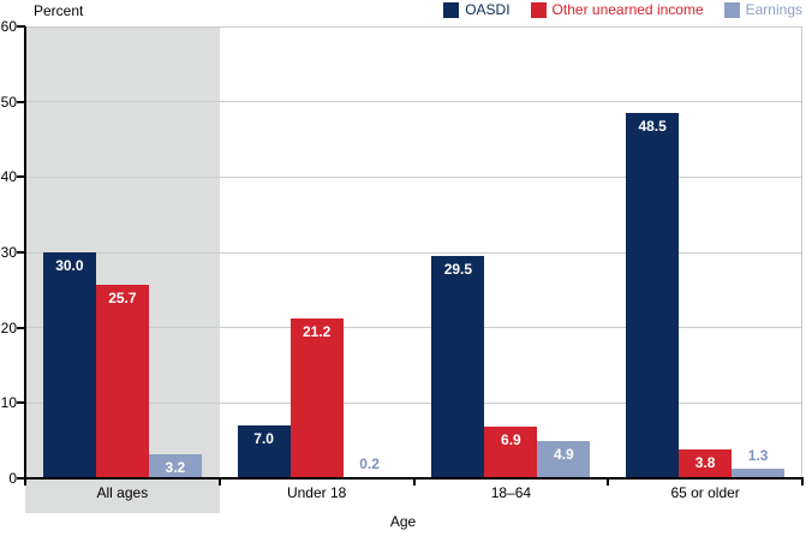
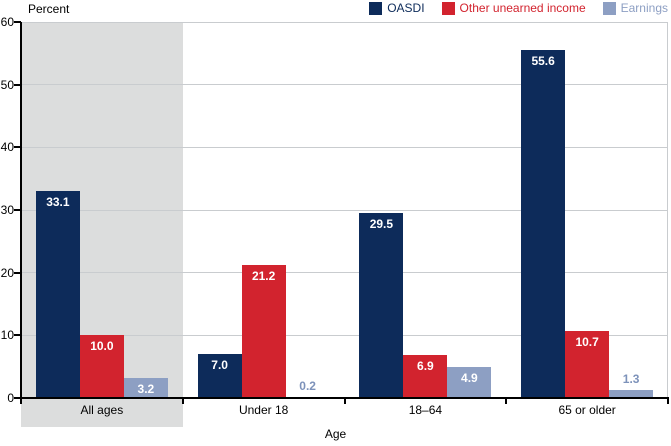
OASDI/All ages: 30.0 -> 33.1
Other unearned income/All ages: 25.7 -> 10.0
OASDI/65 or older: 48.5 -> 55.6
Other unearned income/65 or older: 3.8 -> 10.7
